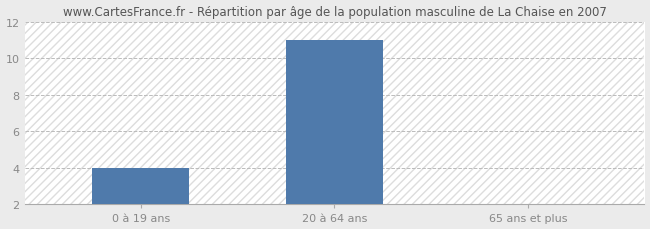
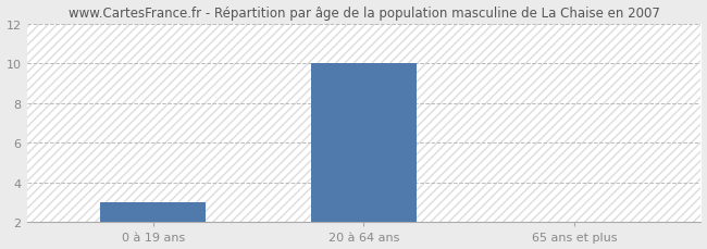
0 à 19 ans: 4.0 -> 3.0
20 à 64 ans: 11.0 -> 10.0
